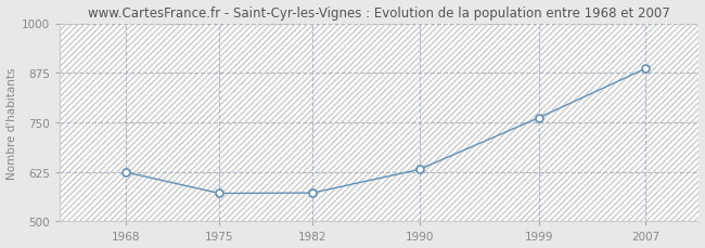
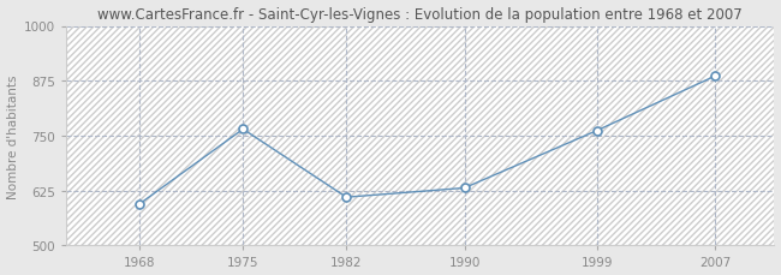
1968: 624 -> 595
1975: 571 -> 765
1982: 572 -> 610
